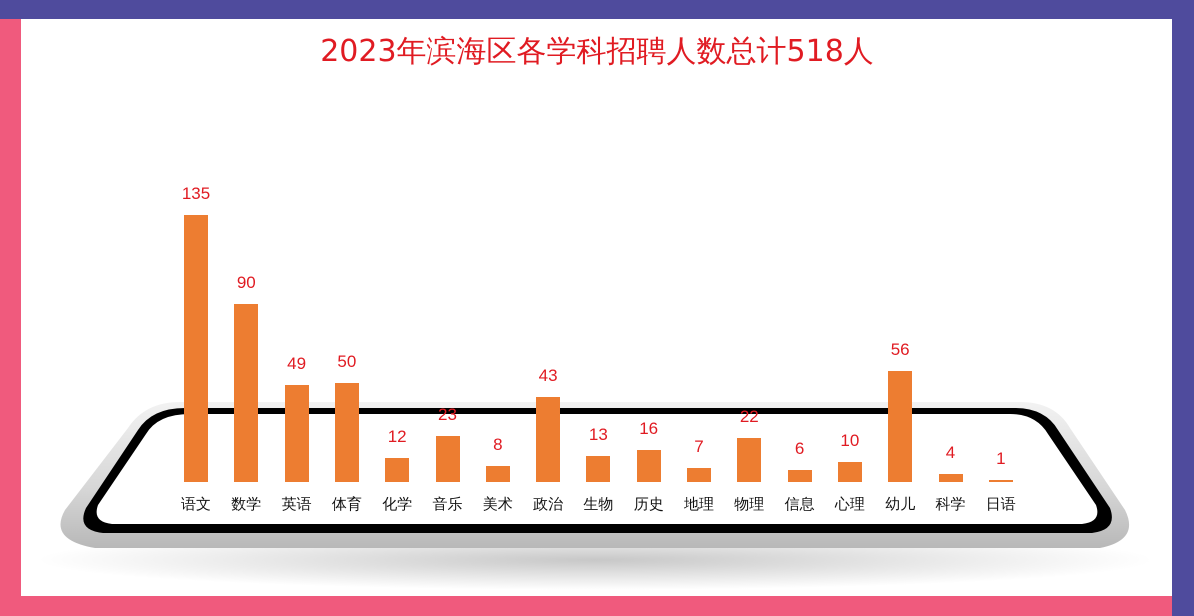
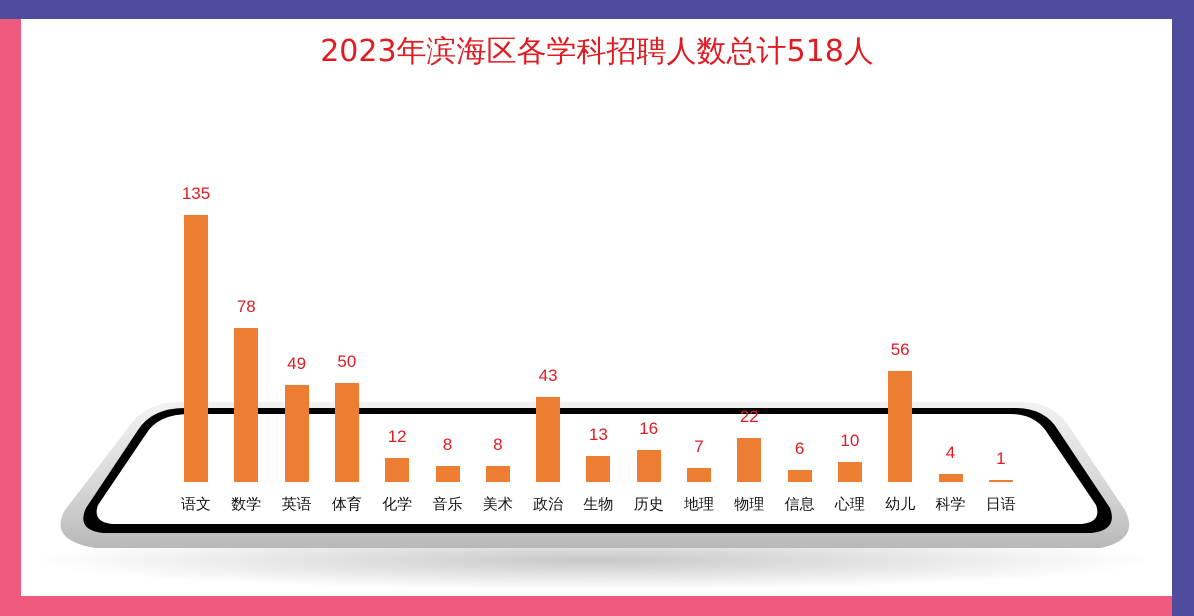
数学: 90 -> 78
音乐: 23 -> 8
